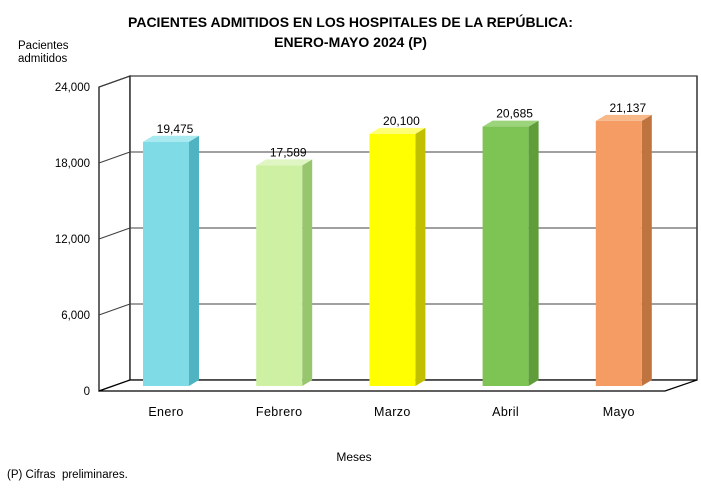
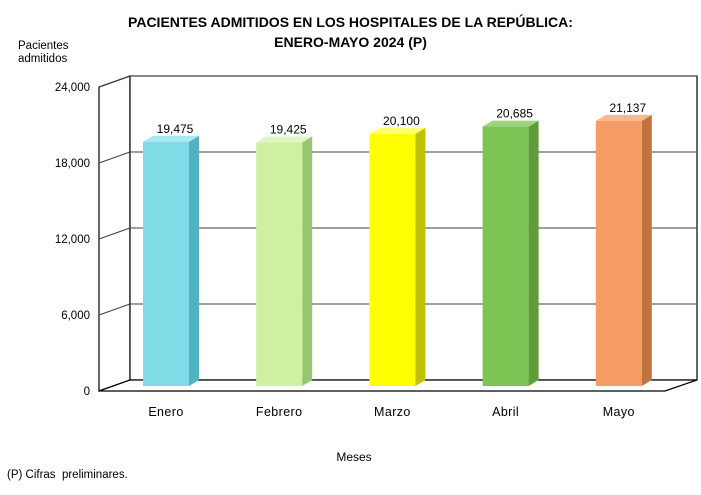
Febrero: 17,589 -> 19,425
